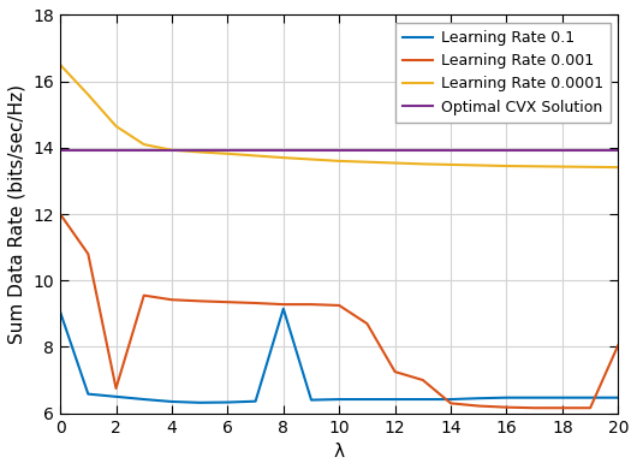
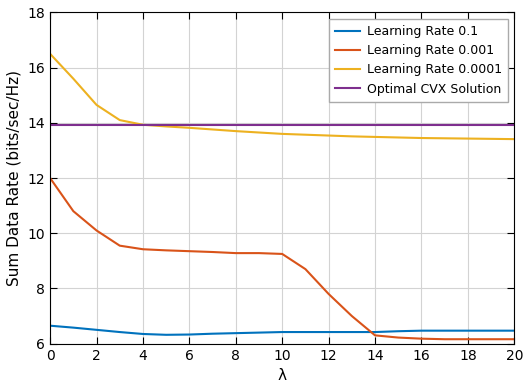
Learning Rate 0.1/0: 9.05 -> 6.65
Learning Rate 0.001/2: 6.75 -> 10.10
Learning Rate 0.1/8: 9.15 -> 6.38
Learning Rate 0.001/12: 7.25 -> 7.80
Learning Rate 0.001/20: 8.05 -> 6.16
